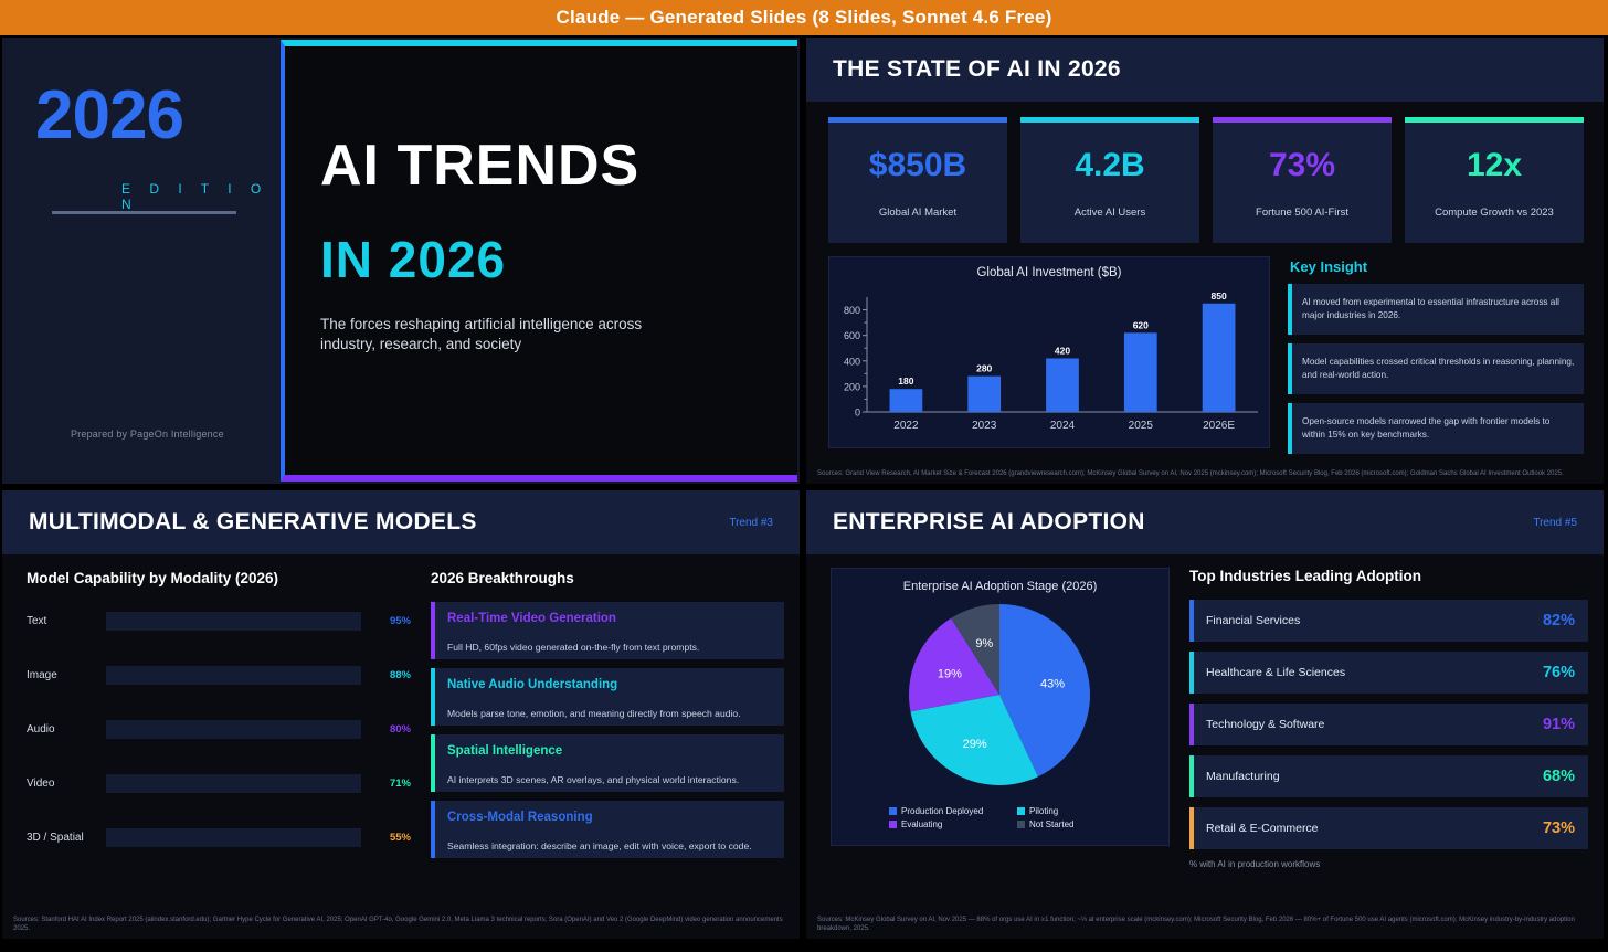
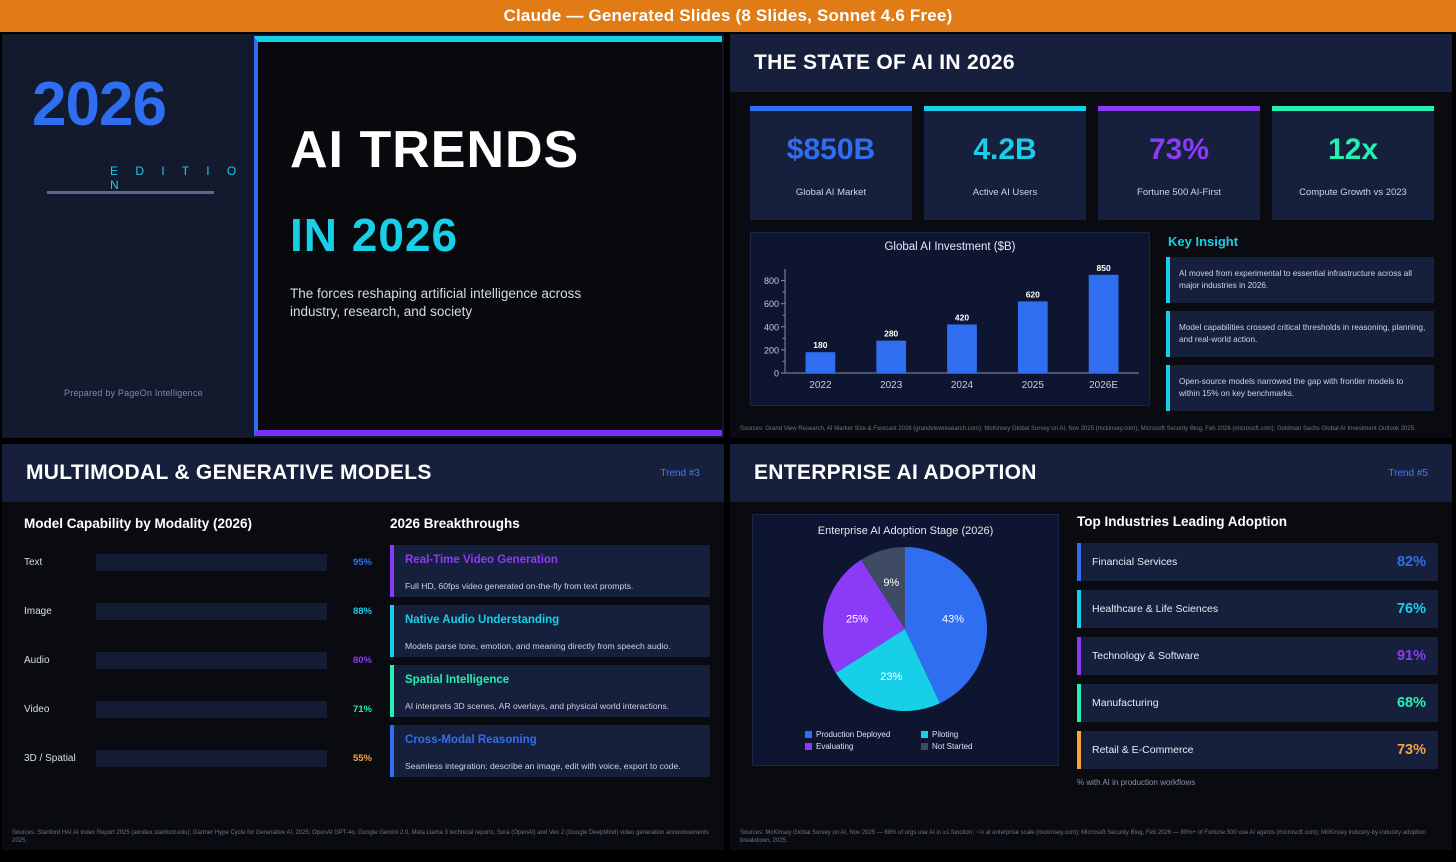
Enterprise AI Adoption Stage (2026)/Piloting: 29% -> 23%
Enterprise AI Adoption Stage (2026)/Evaluating: 19% -> 25%
